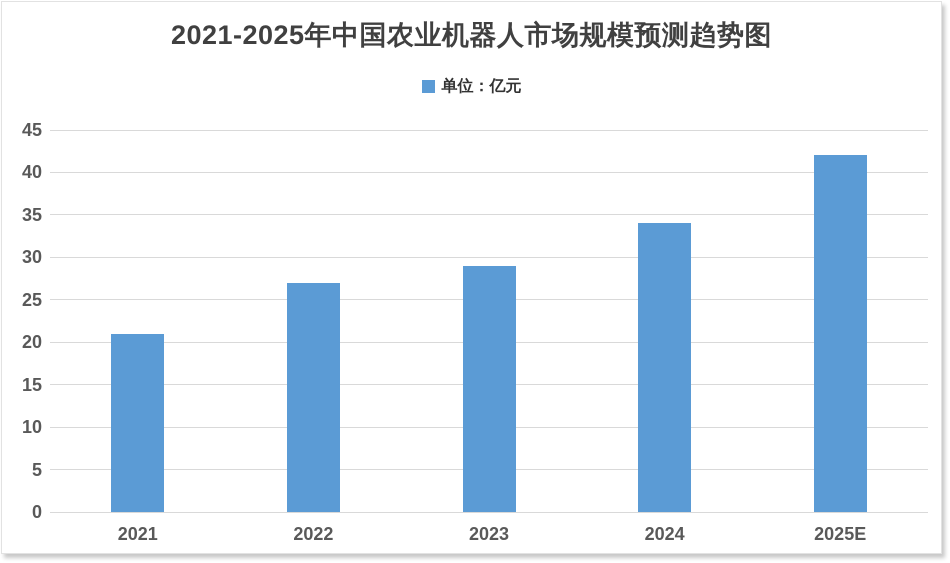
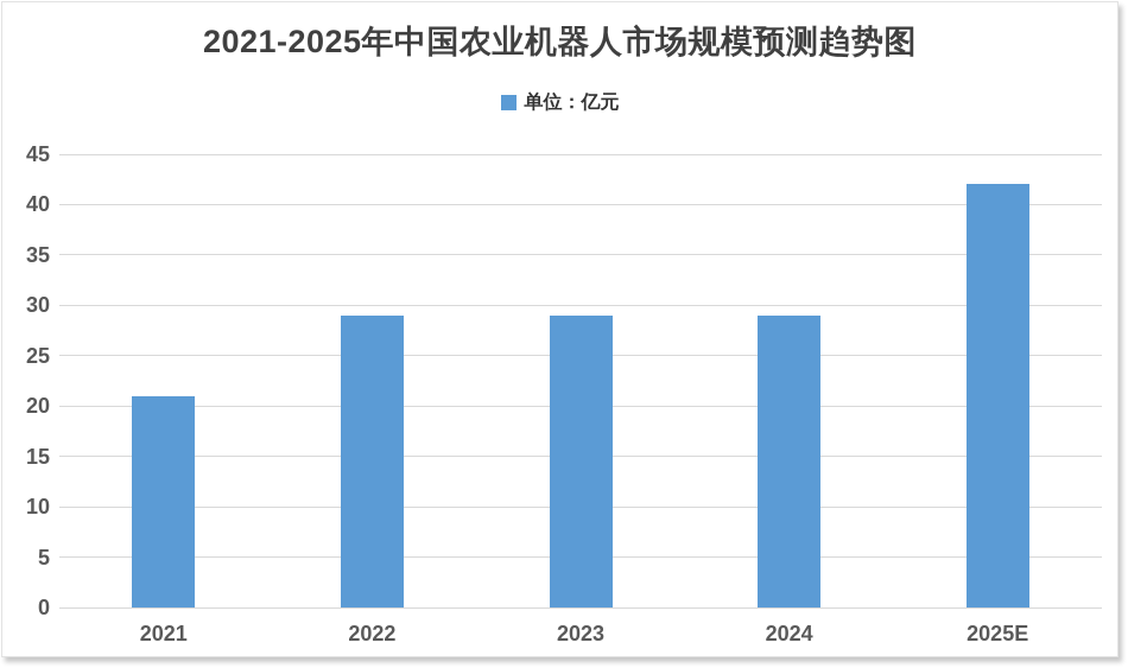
2022: 27 -> 29
2024: 34 -> 29
